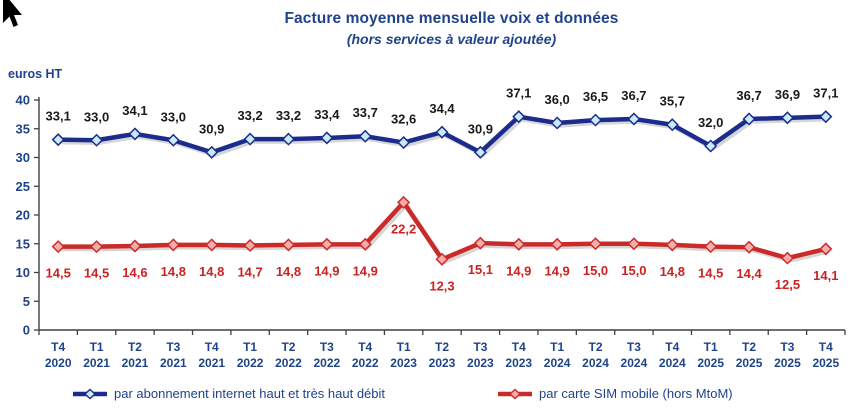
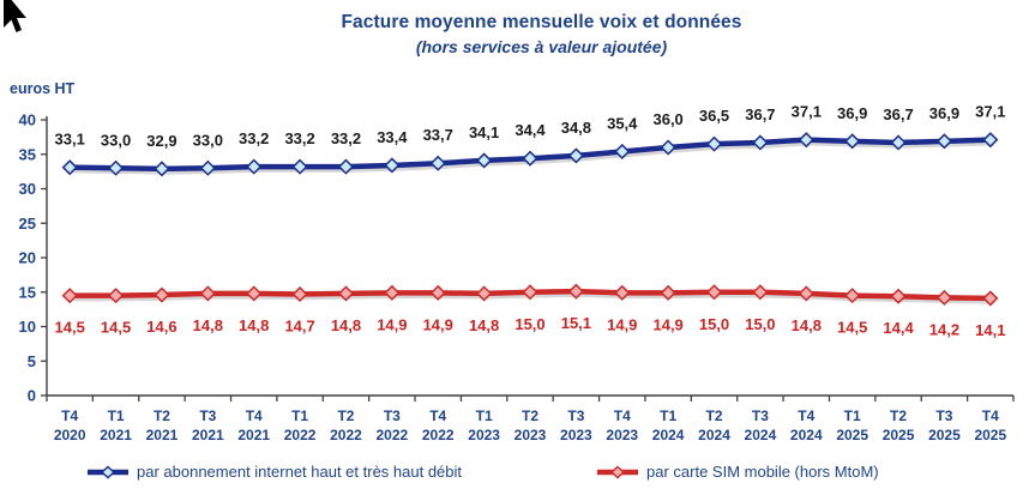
par abonnement internet haut et très haut débit/T2 2021: 34,1 -> 32,9
par abonnement internet haut et très haut débit/T4 2021: 30,9 -> 33,2
par abonnement internet haut et très haut débit/T1 2023: 32,6 -> 34,1
par carte SIM mobile (hors MtoM)/T1 2023: 22,2 -> 14,8
par carte SIM mobile (hors MtoM)/T2 2023: 12,3 -> 15,0
par abonnement internet haut et très haut débit/T3 2023: 30,9 -> 34,8
par abonnement internet haut et très haut débit/T4 2023: 37,1 -> 35,4
par abonnement internet haut et très haut débit/T4 2024: 35,7 -> 37,1
par abonnement internet haut et très haut débit/T1 2025: 32,0 -> 36,9
par carte SIM mobile (hors MtoM)/T3 2025: 12,5 -> 14,2
